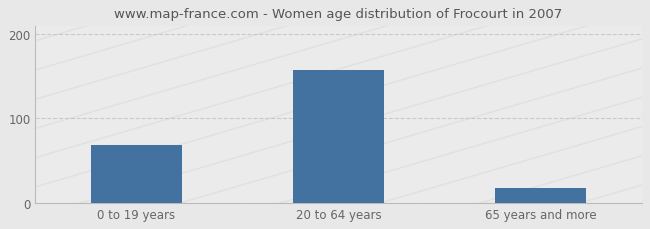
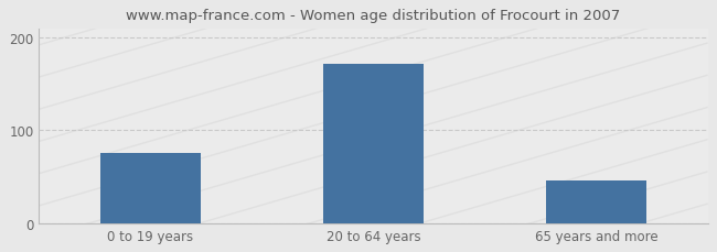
0 to 19 years: 68 -> 76
20 to 64 years: 158 -> 172
65 years and more: 18 -> 46
